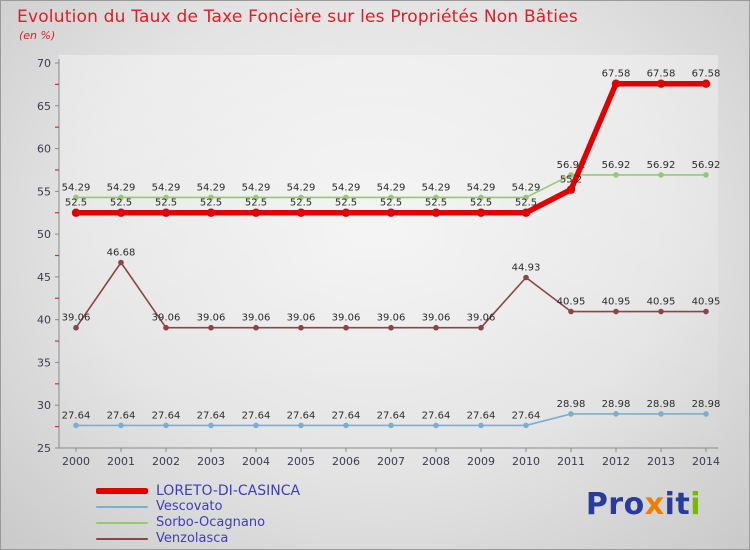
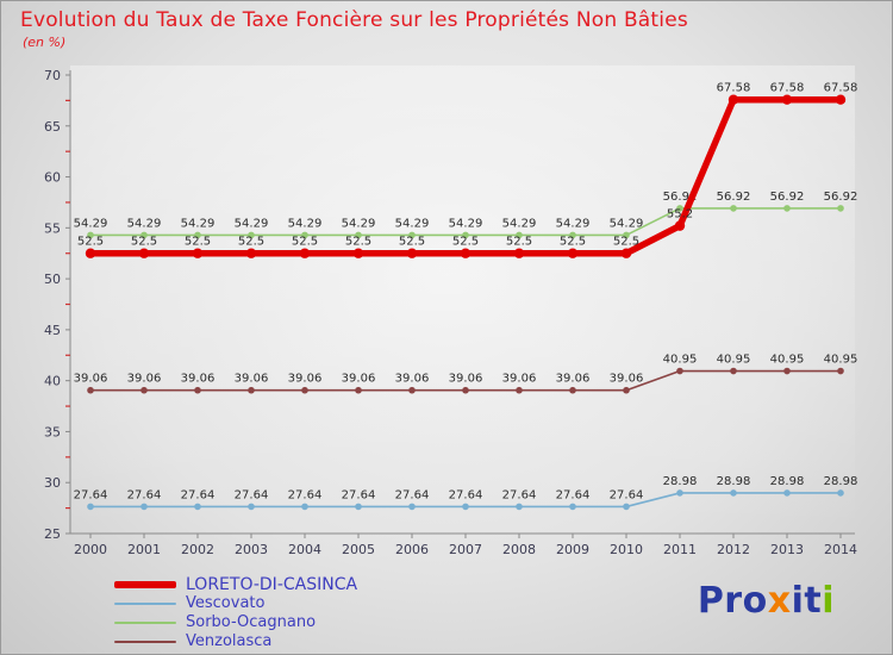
Venzolasca/2001: 46.68 -> 39.06
Venzolasca/2010: 44.93 -> 39.06
